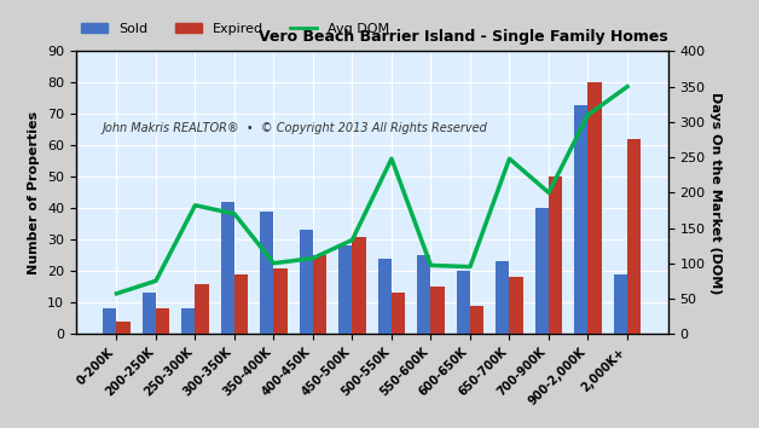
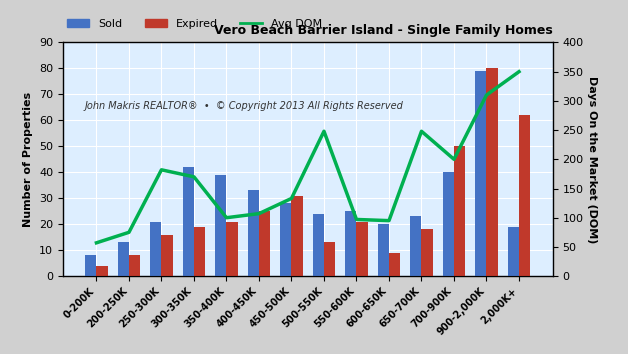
Sold/250-300K: 8 -> 21
Expired/550-600K: 15 -> 21
Sold/900-2,000K: 73 -> 79
